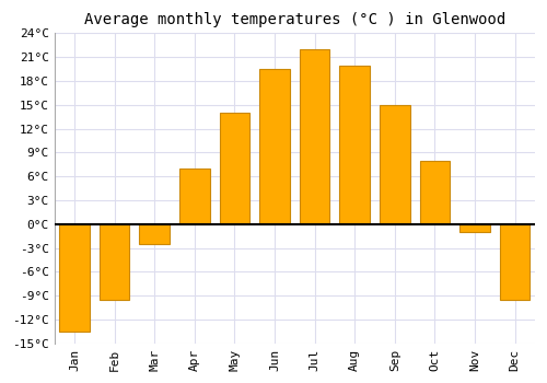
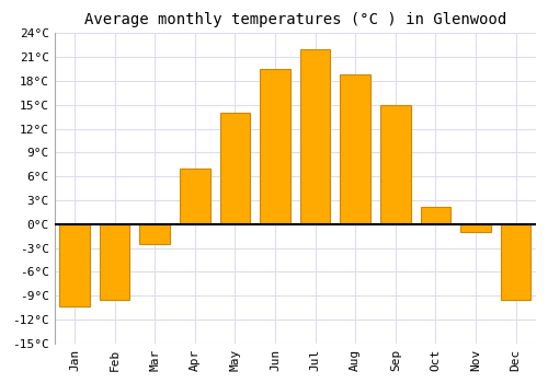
Jan: -13.5°C -> -10.4°C
Aug: 20.0°C -> 18.8°C
Oct: 8.0°C -> 2.2°C
